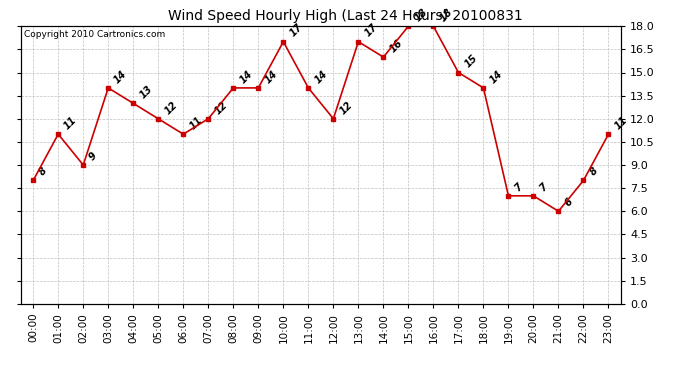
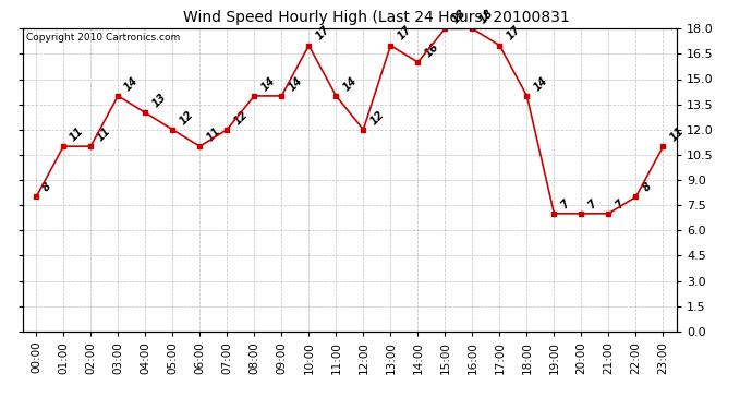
02:00: 9 -> 11
17:00: 15 -> 17
21:00: 6 -> 7
